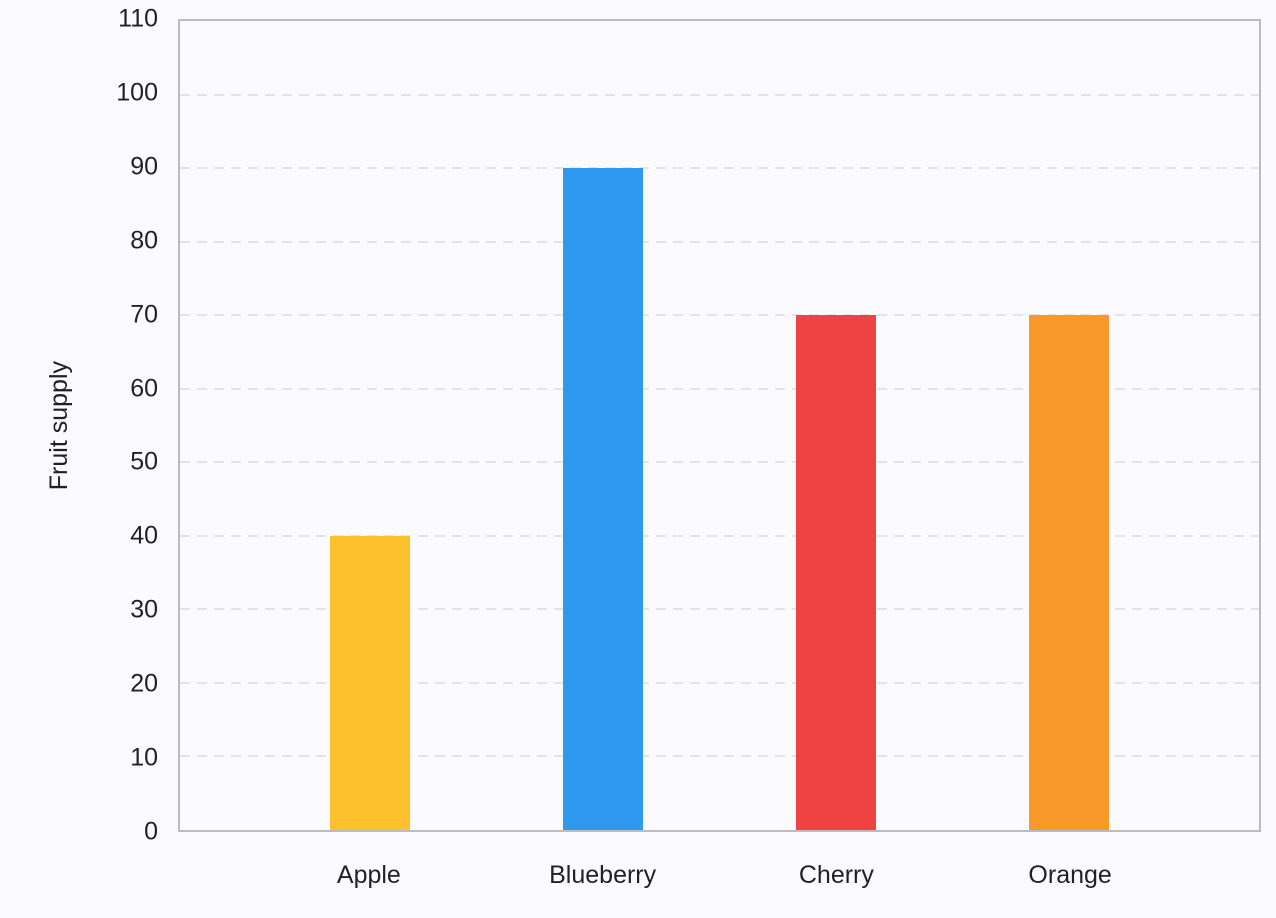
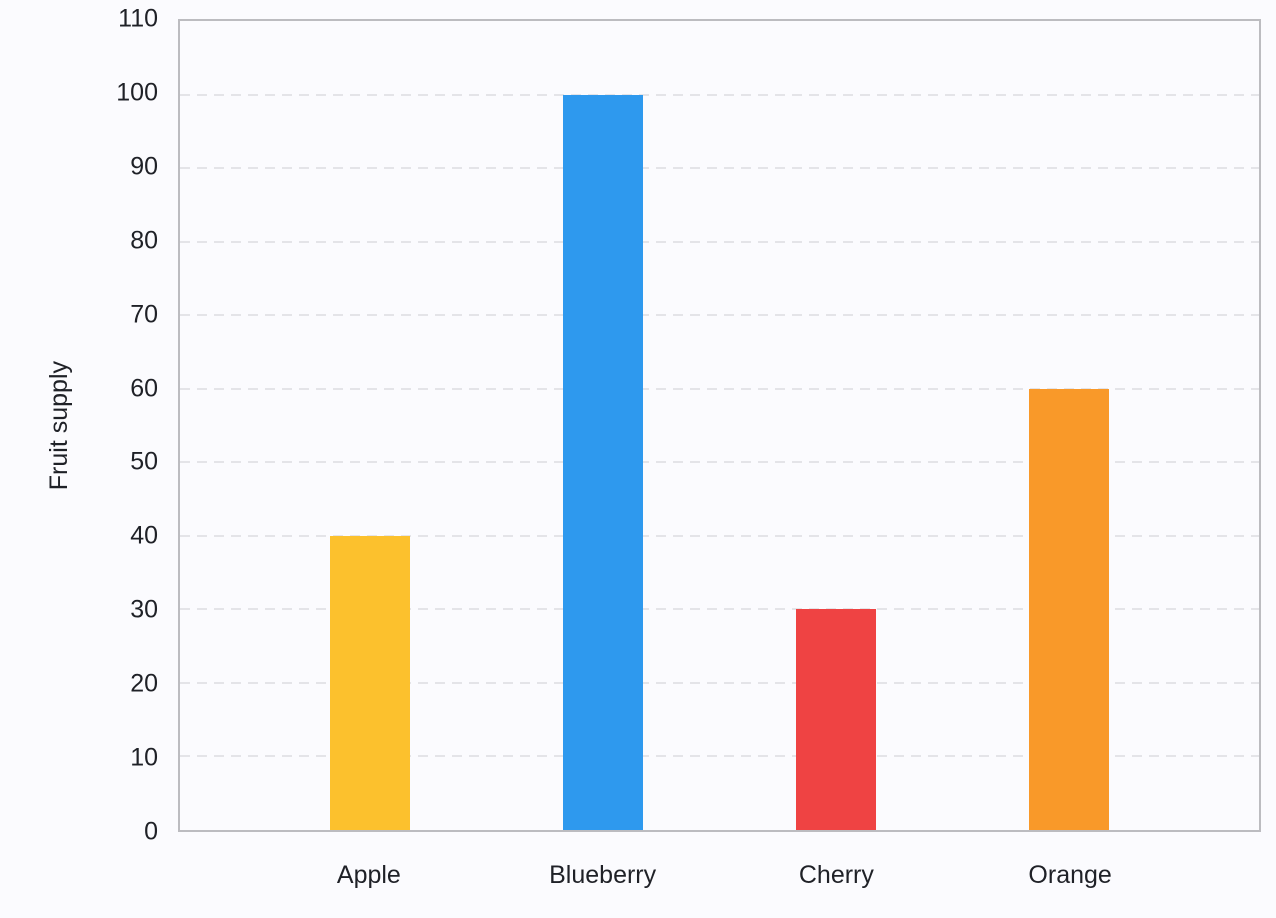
Blueberry: 90 -> 100
Cherry: 70 -> 30
Orange: 70 -> 60
